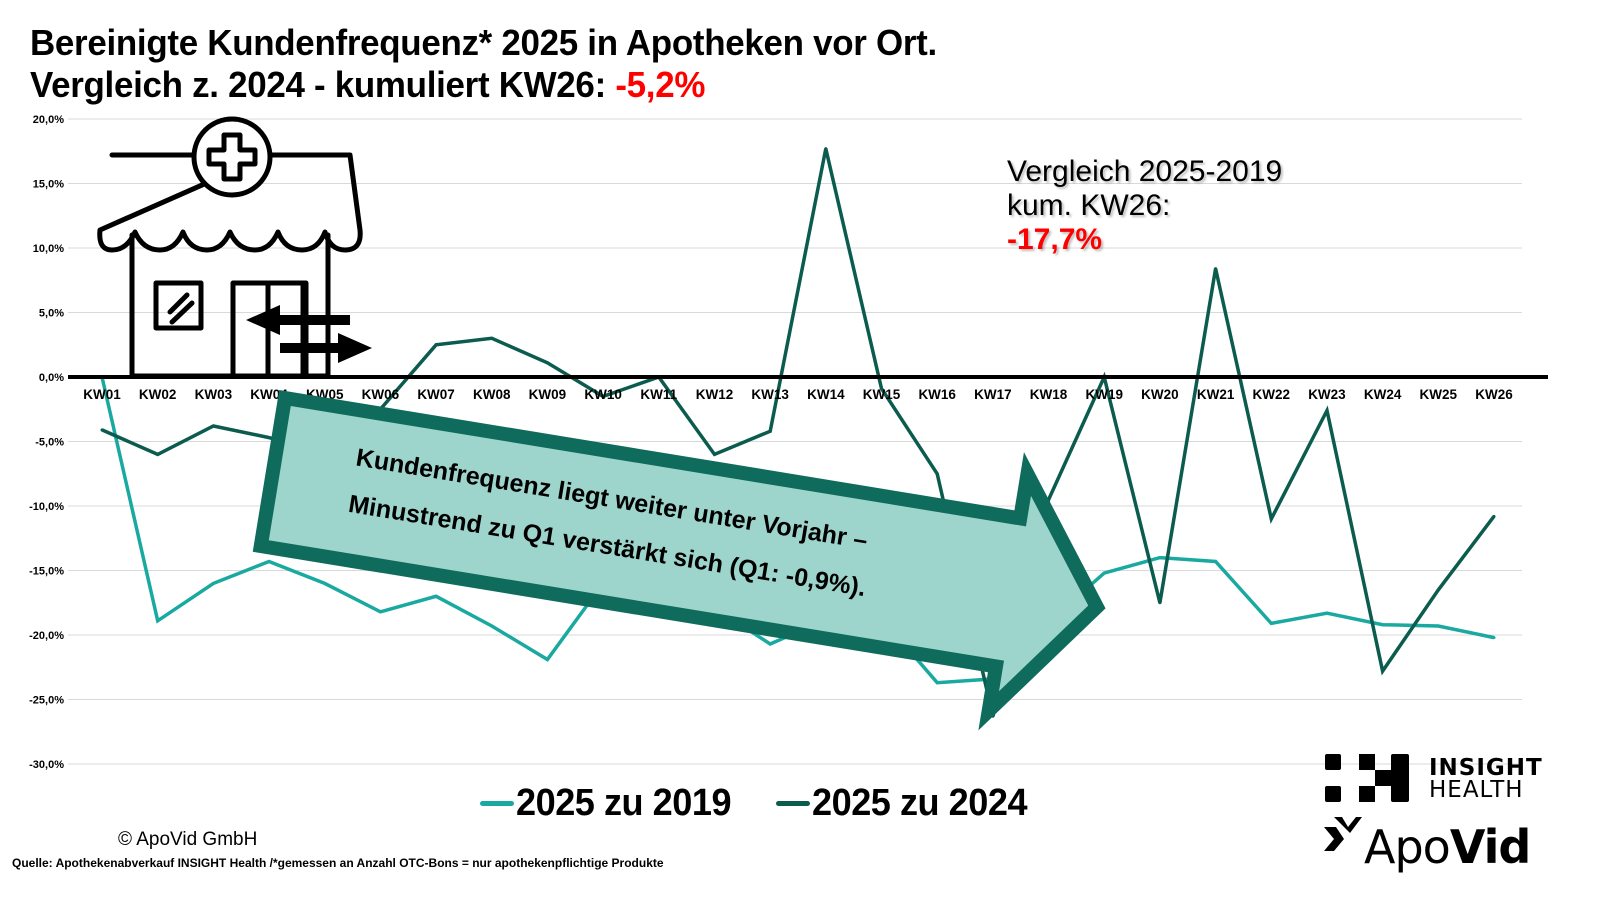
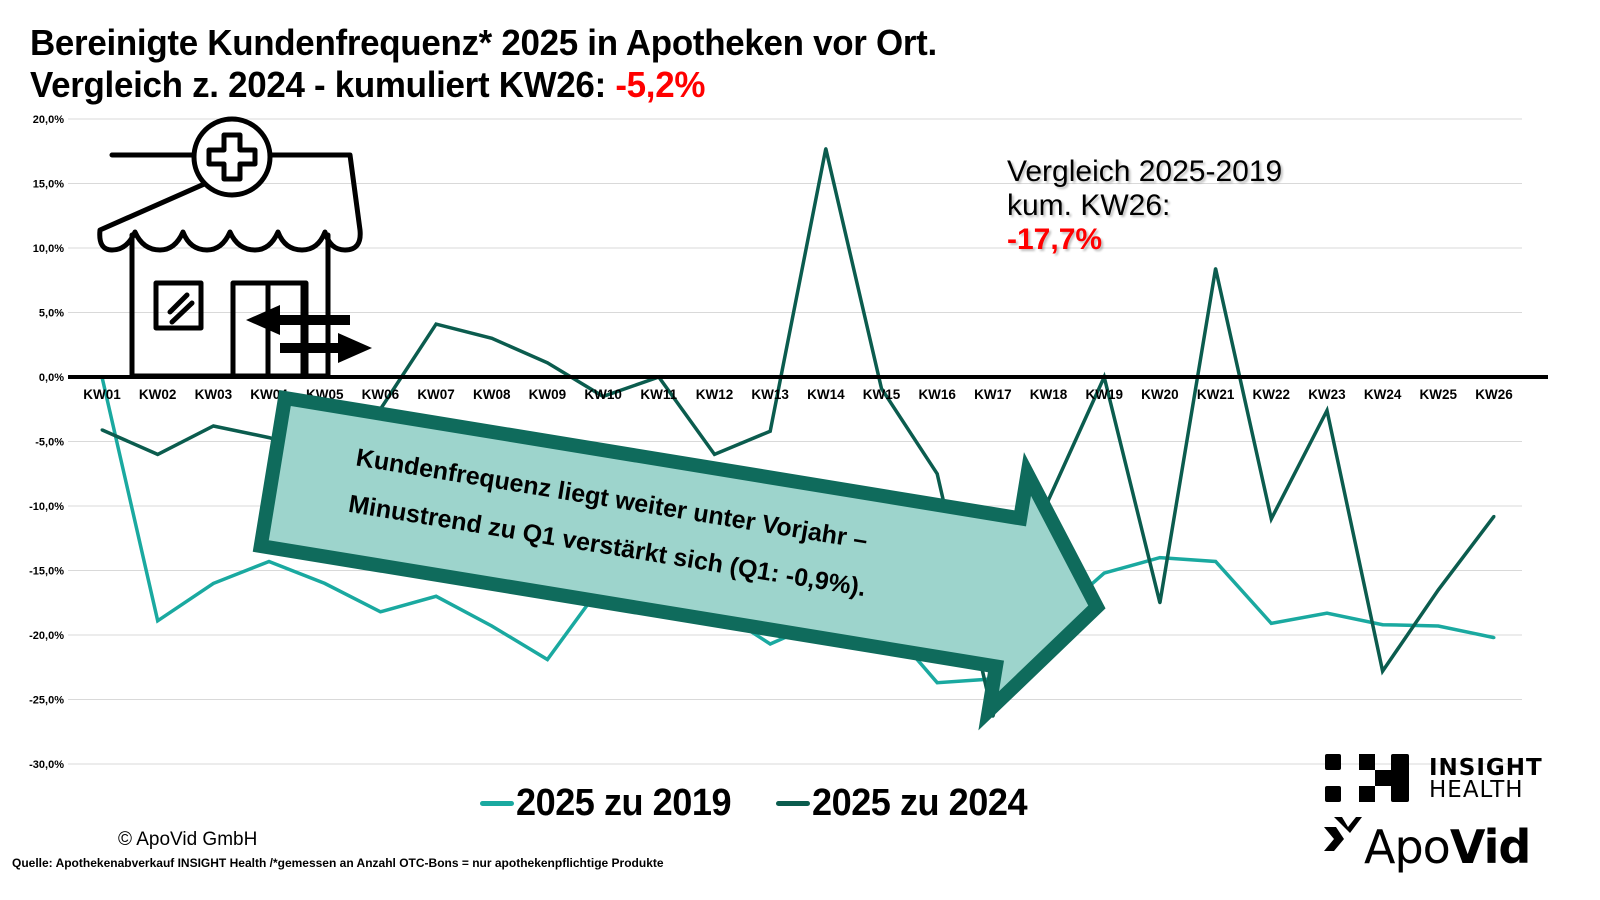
2025 zu 2024/KW07: 2,5% -> 4,1%
